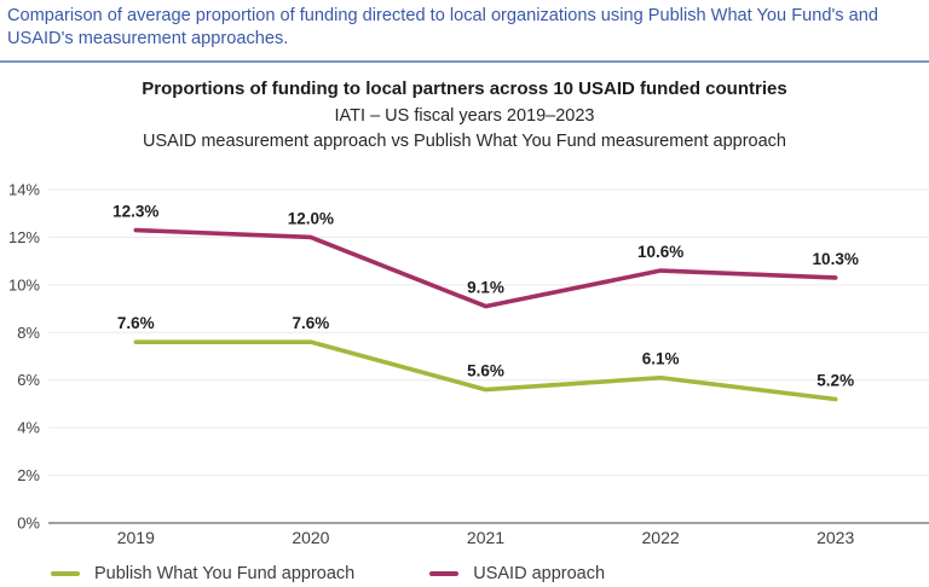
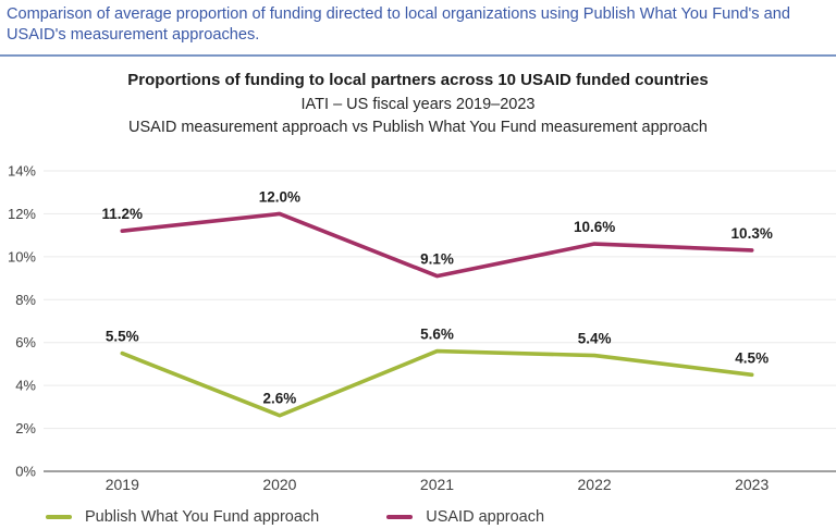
Publish What You Fund approach/2019: 7.6% -> 5.5%
USAID approach/2019: 12.3% -> 11.2%
Publish What You Fund approach/2020: 7.6% -> 2.6%
Publish What You Fund approach/2022: 6.1% -> 5.4%
Publish What You Fund approach/2023: 5.2% -> 4.5%
